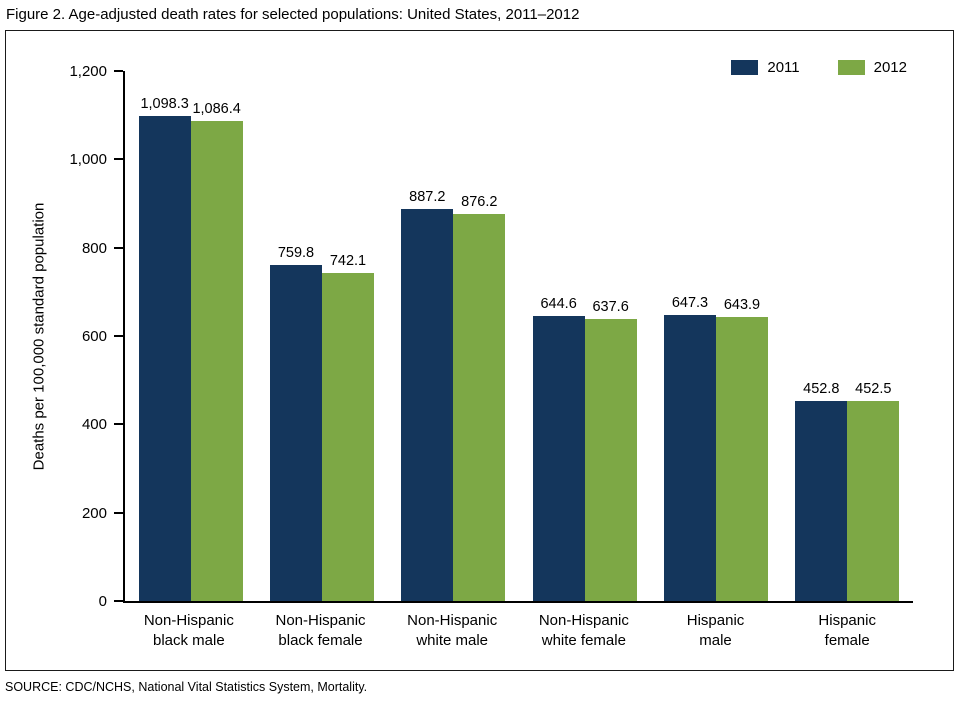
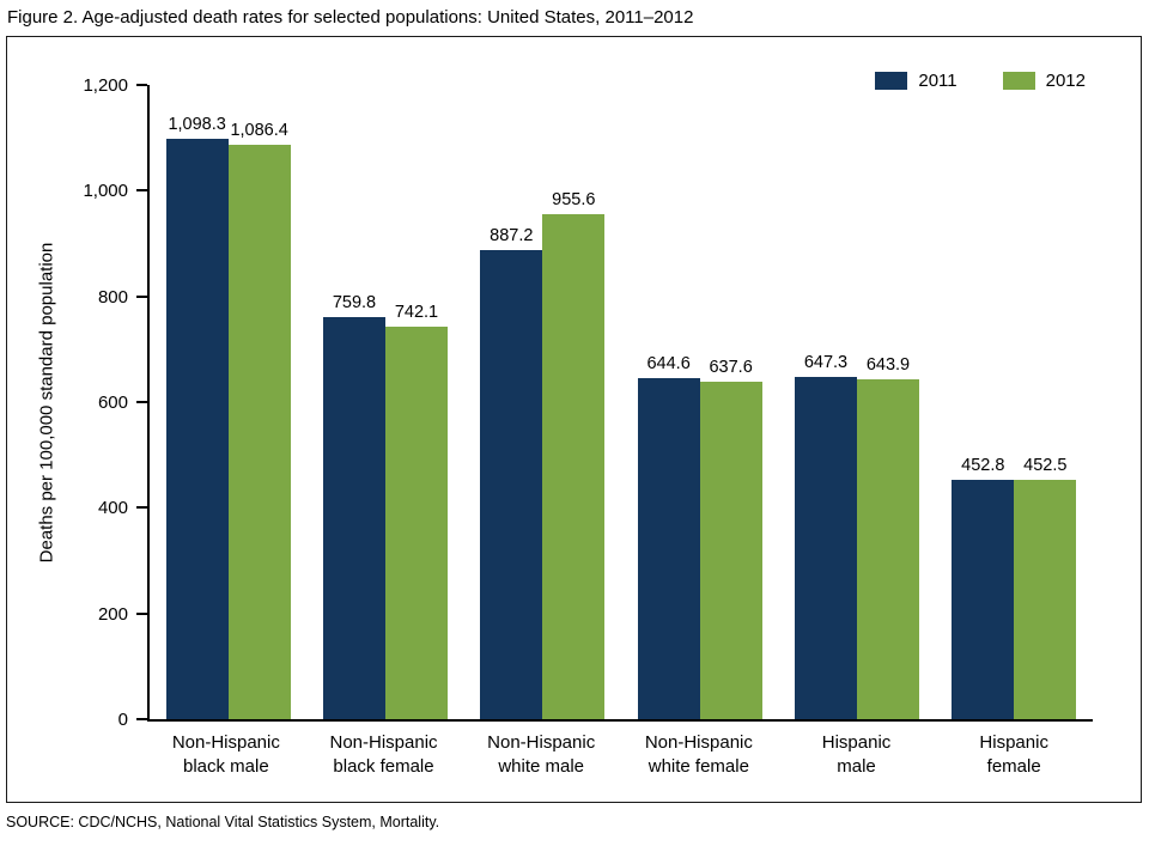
2012/Non-Hispanic white male: 876.2 -> 955.6
